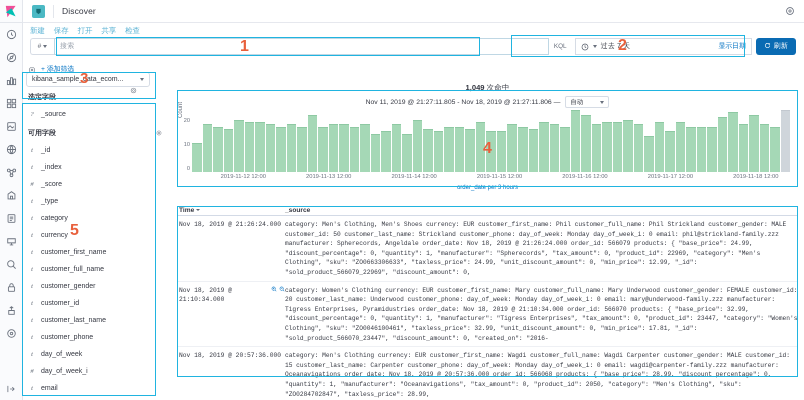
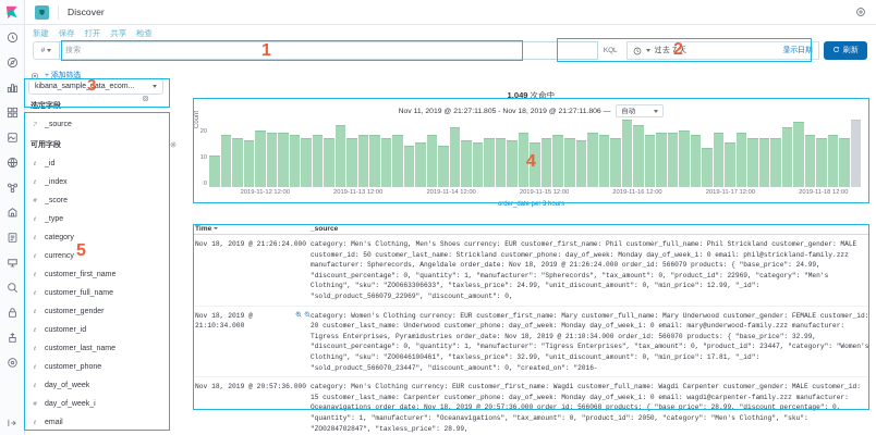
2019-11-14 12:00: 22 -> 23
2019-11-15 12:00: 17 -> 19
2019-11-18 12:00: 24 -> 19
